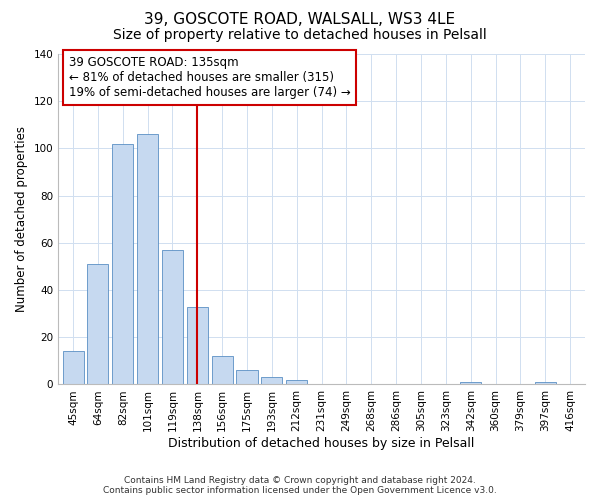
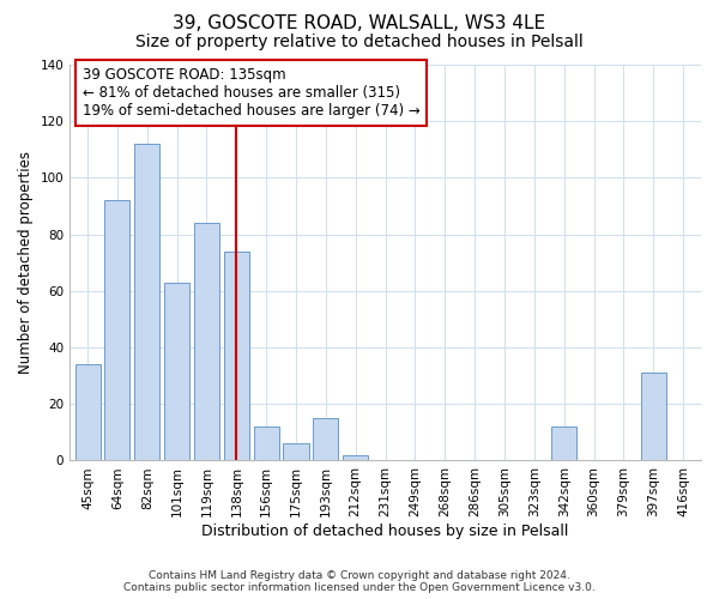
45sqm: 14 -> 34
64sqm: 51 -> 92
82sqm: 102 -> 112
101sqm: 106 -> 63
119sqm: 57 -> 84
138sqm: 33 -> 74
193sqm: 3 -> 15
342sqm: 1 -> 12
397sqm: 1 -> 31
